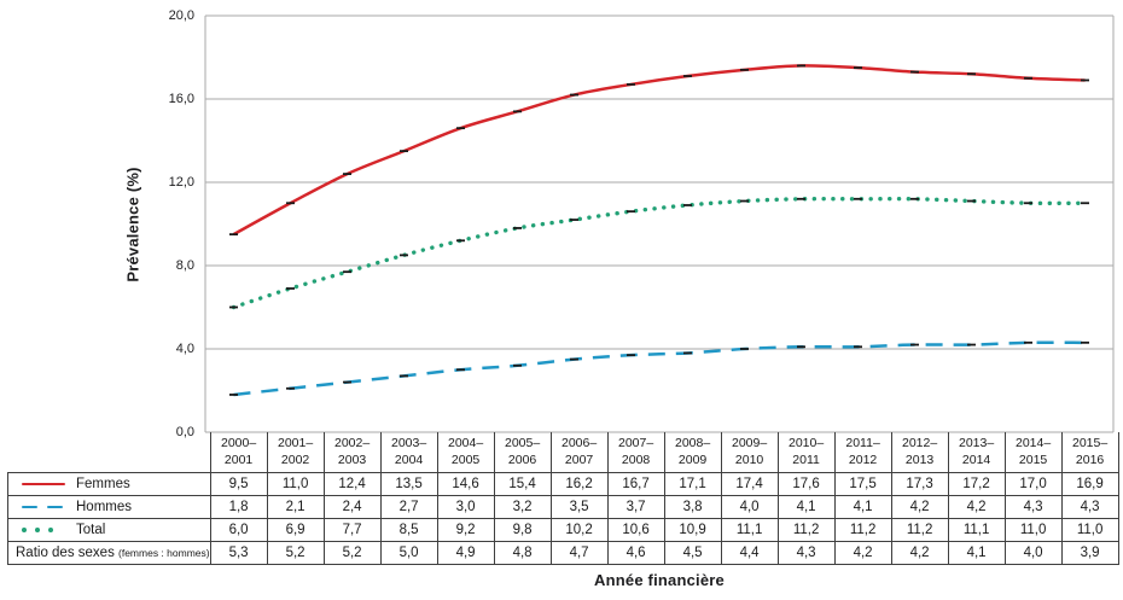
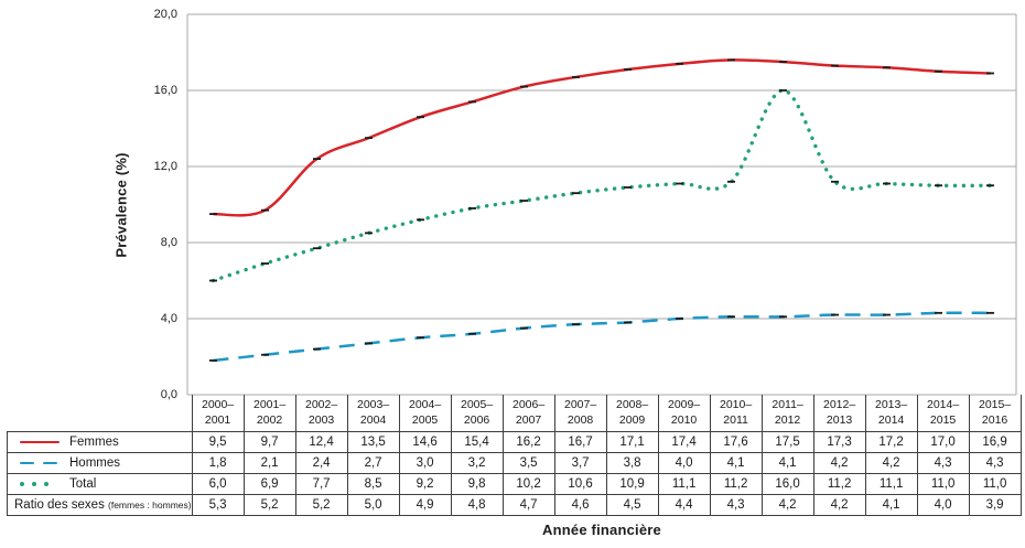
Femmes/2001–2002: 11,0 -> 9,7
Total/2011–2012: 11,2 -> 16,0
